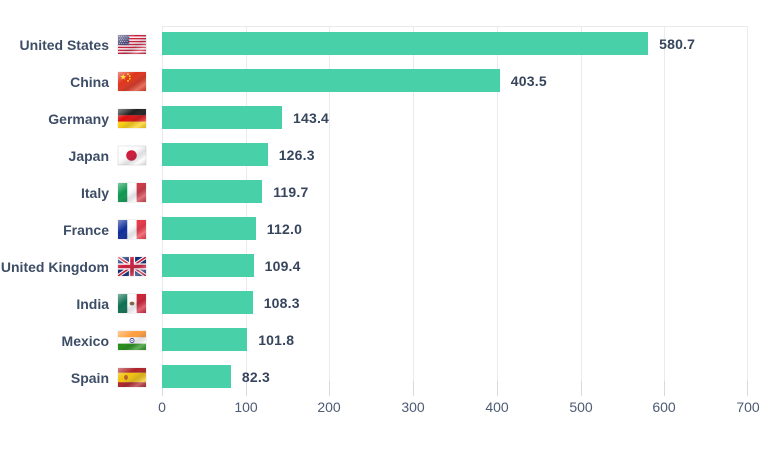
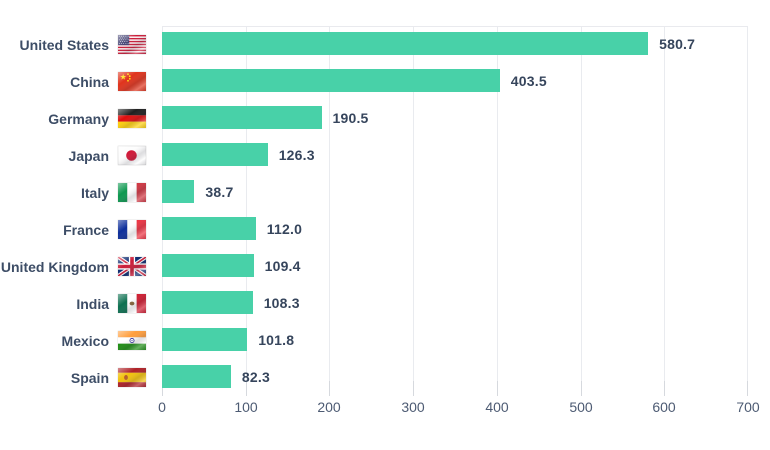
Germany: 143.4 -> 190.5
Italy: 119.7 -> 38.7
